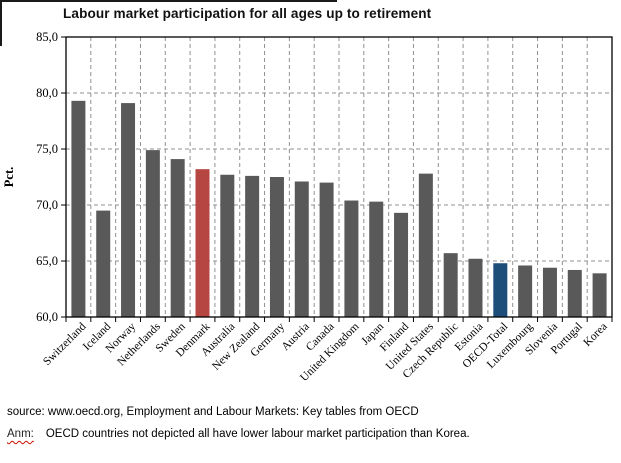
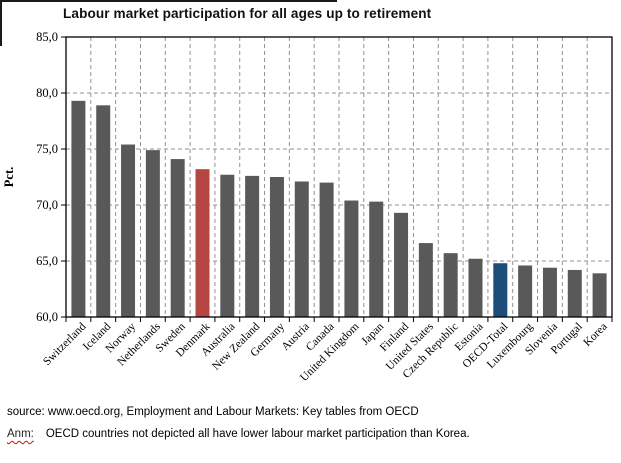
Iceland: 69,5 -> 78,9
Norway: 79,1 -> 75,4
United States: 72,8 -> 66,6
